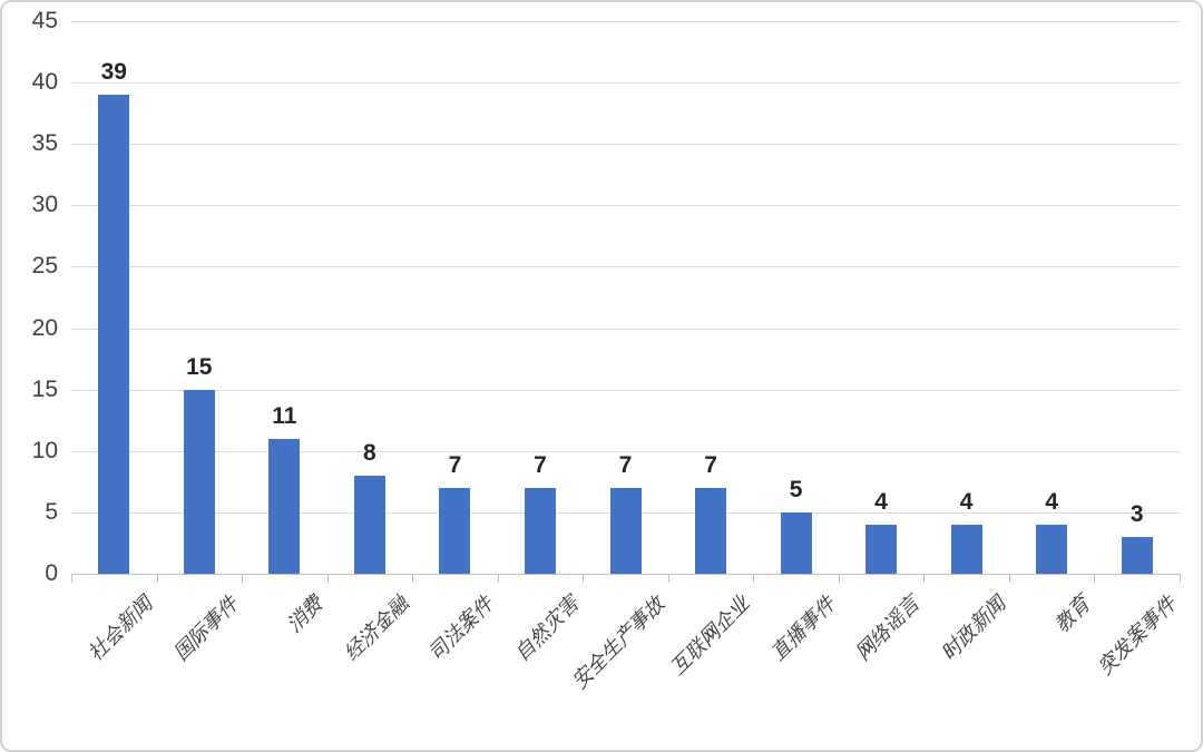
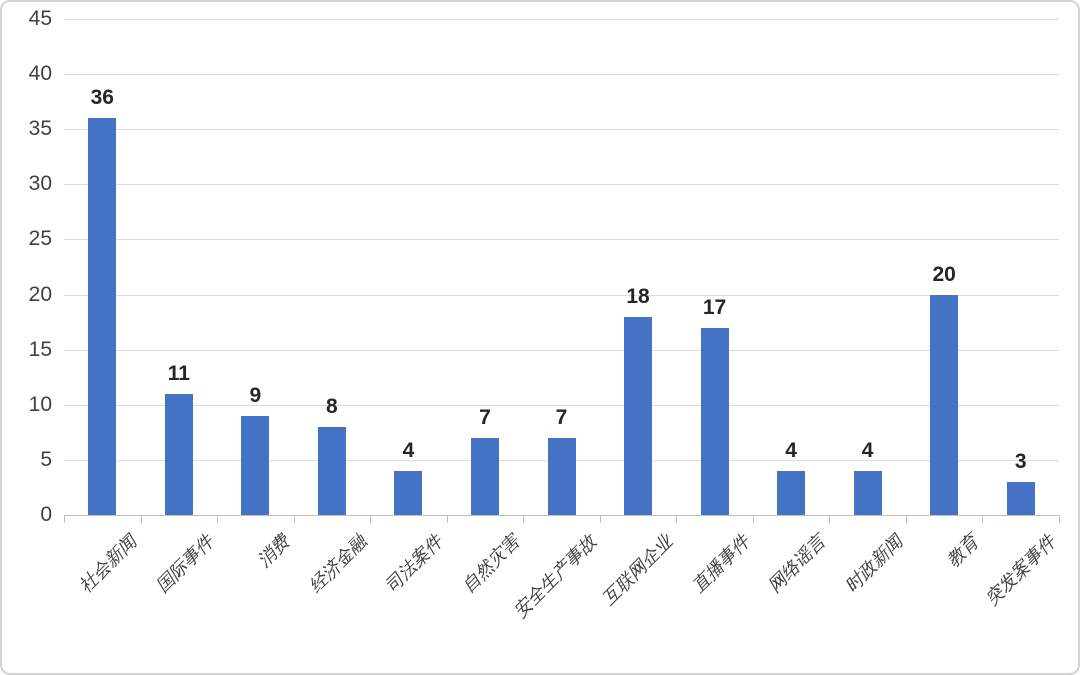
社会新闻: 39 -> 36
国际事件: 15 -> 11
消费: 11 -> 9
司法案件: 7 -> 4
互联网企业: 7 -> 18
直播事件: 5 -> 17
教育: 4 -> 20
